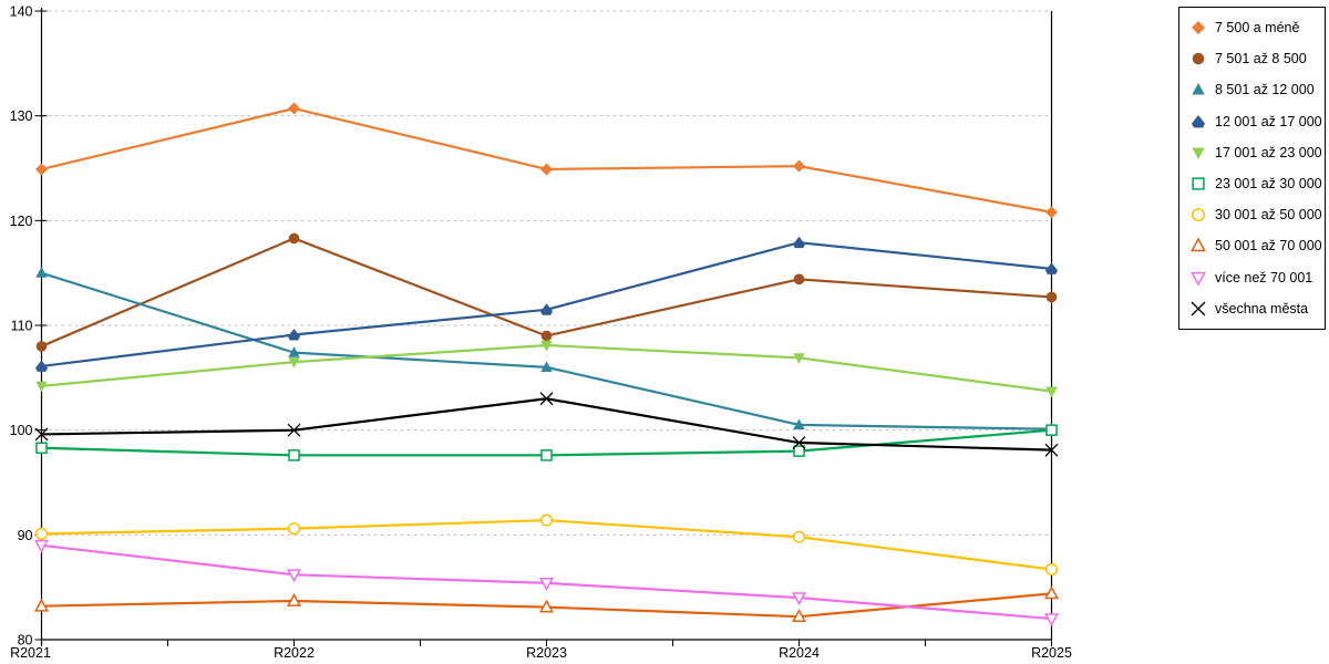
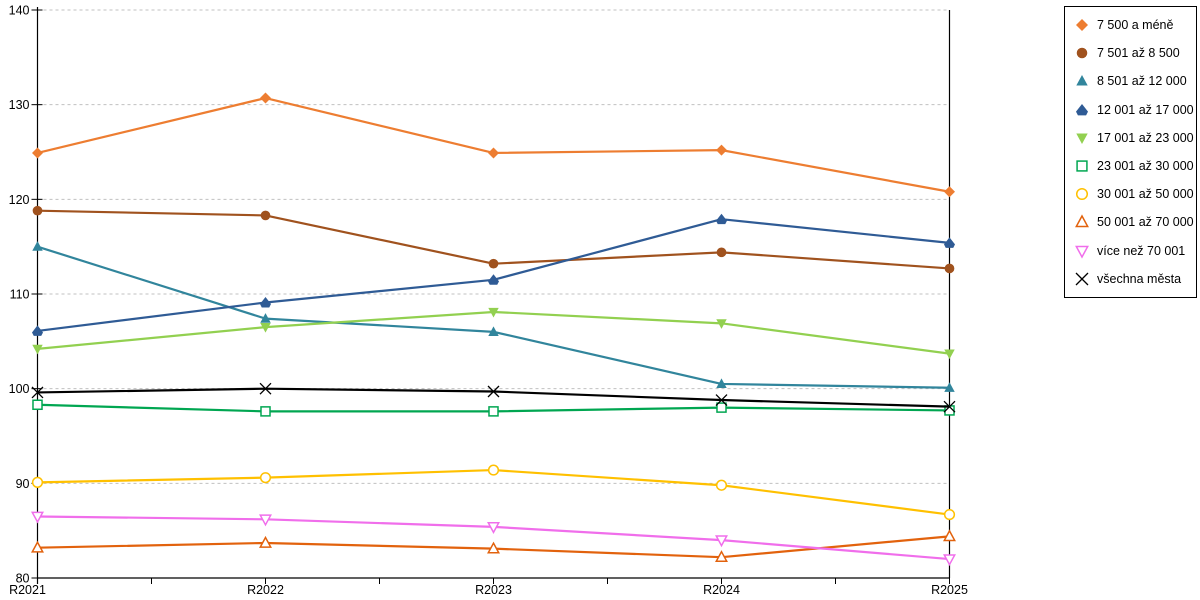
7 501 až 8 500/R2021: 108 -> 119
více než 70 001/R2021: 89 -> 86
7 501 až 8 500/R2023: 109 -> 113
všechna města/R2023: 103 -> 100
23 001 až 30 000/R2025: 100 -> 98
